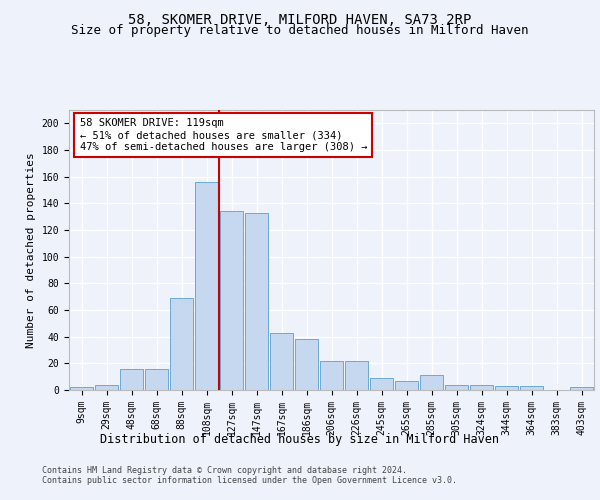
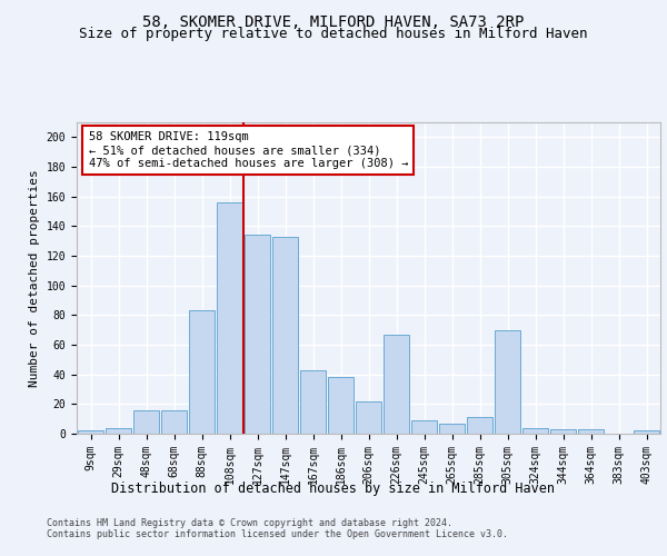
88sqm: 69 -> 83
226sqm: 22 -> 67
305sqm: 4 -> 70
